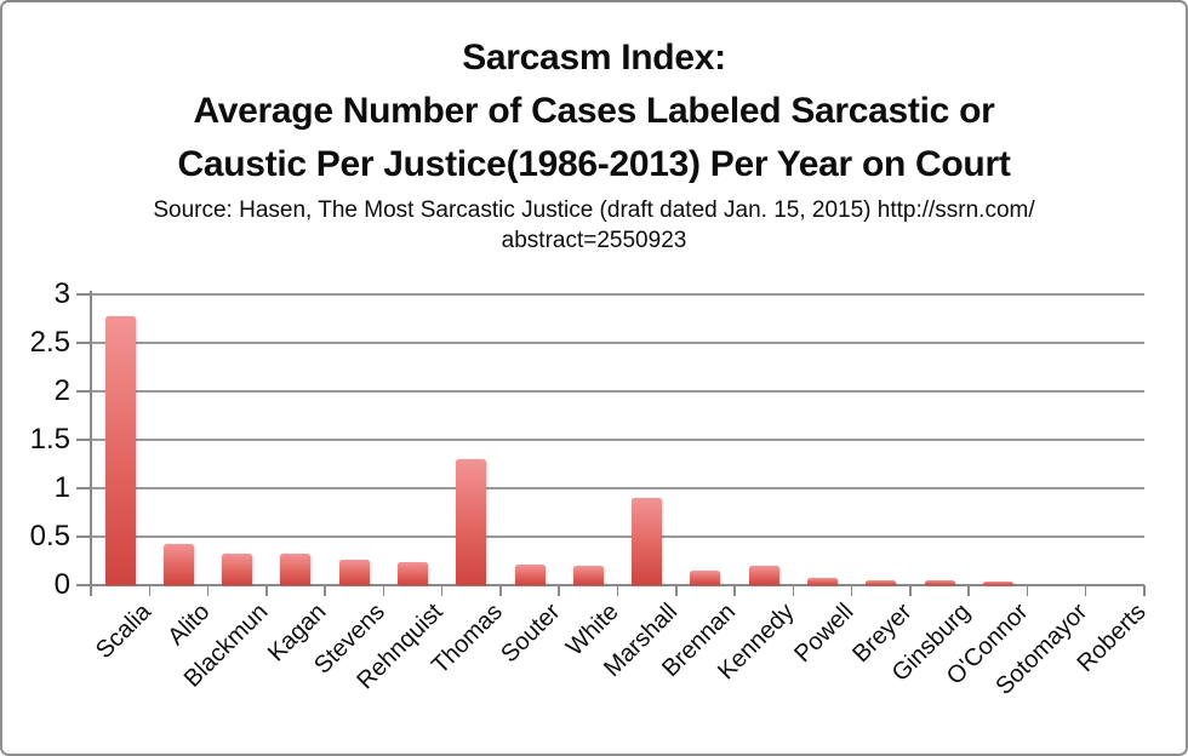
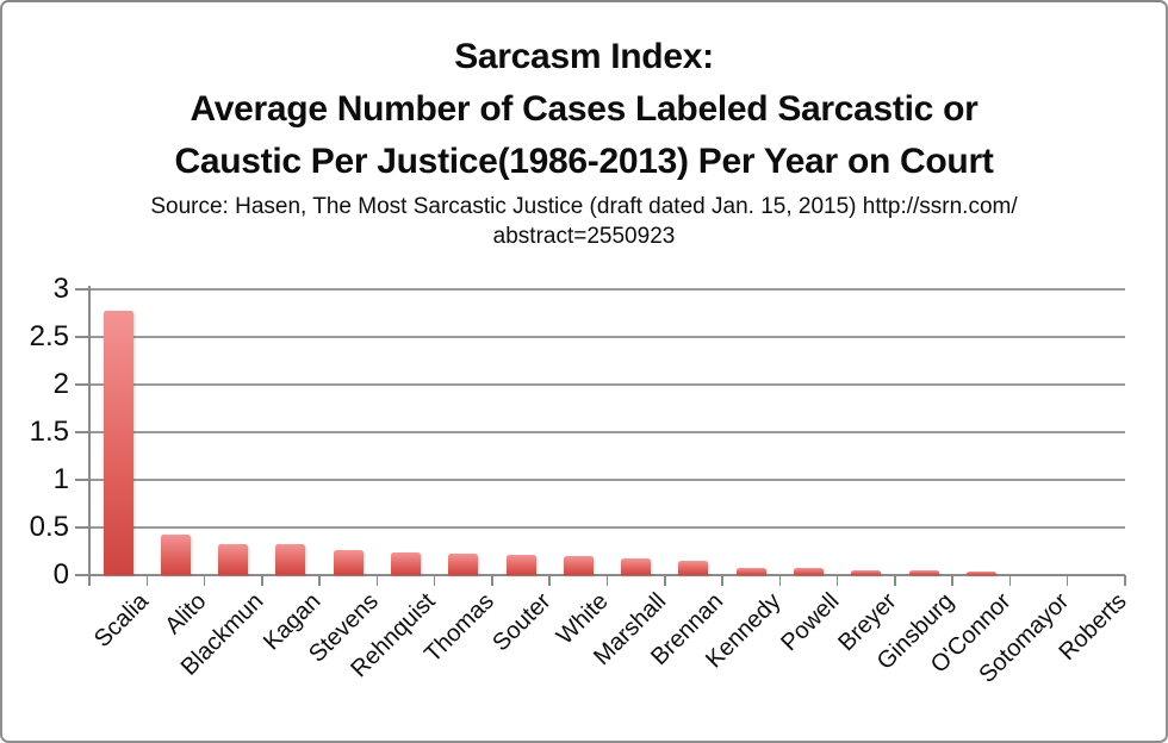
Thomas: 1.3 -> 0.2
Marshall: 0.9 -> 0.2
Kennedy: 0.2 -> 0.1
